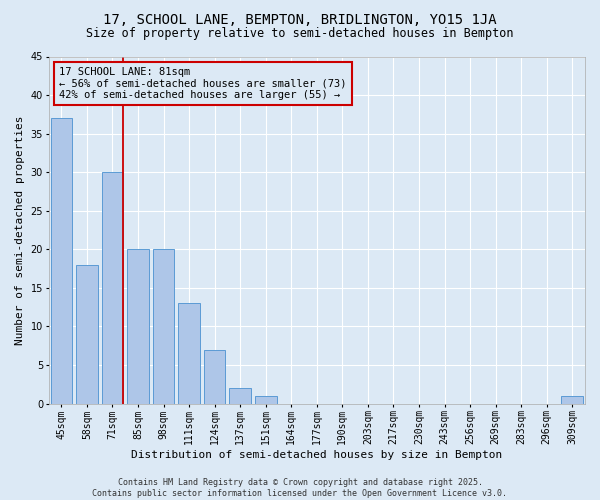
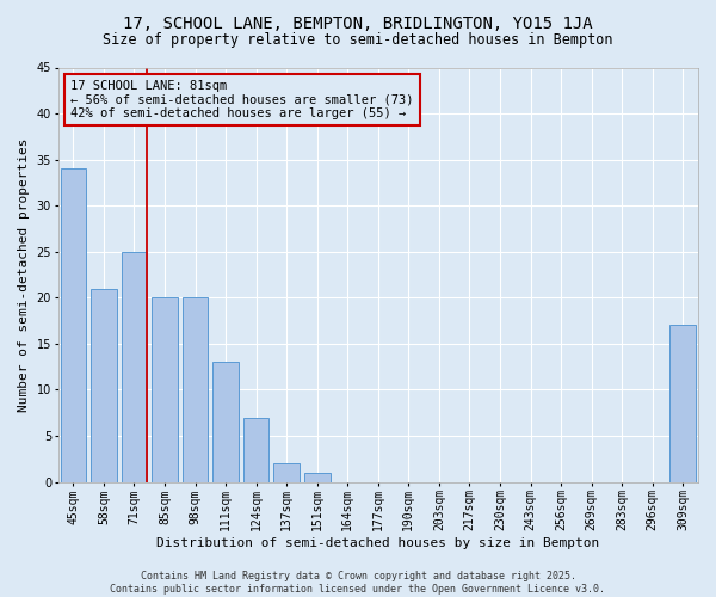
45sqm: 37 -> 34
58sqm: 18 -> 21
71sqm: 30 -> 25
309sqm: 1 -> 17
